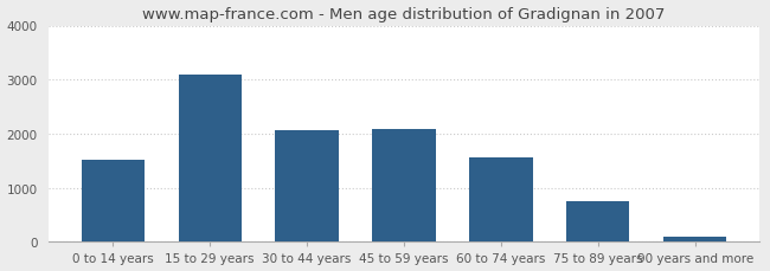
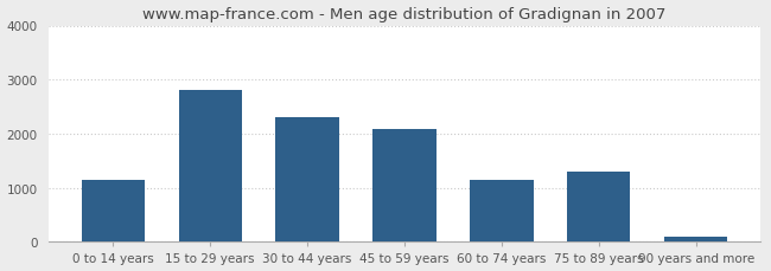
0 to 14 years: 1520 -> 1150
15 to 29 years: 3100 -> 2800
30 to 44 years: 2060 -> 2300
60 to 74 years: 1560 -> 1150
75 to 89 years: 760 -> 1300
